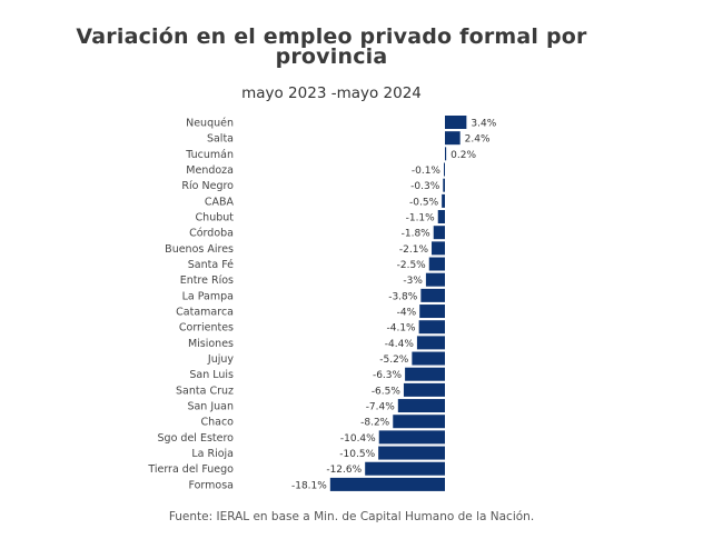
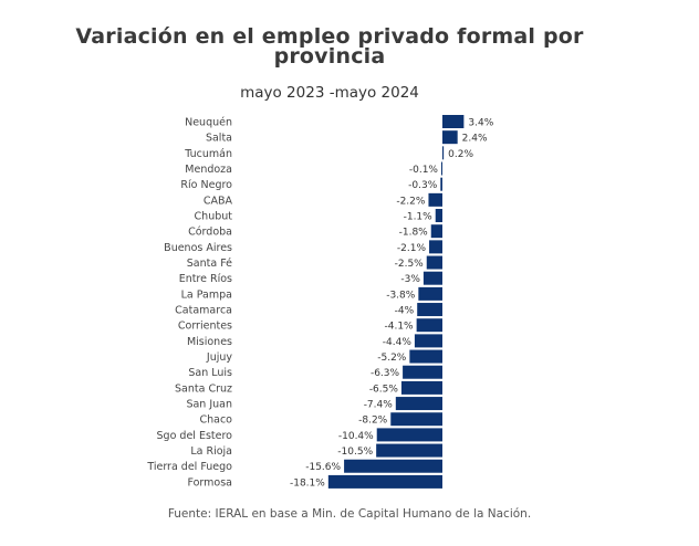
CABA: -0.5% -> -2.2%
Tierra del Fuego: -12.6% -> -15.6%
